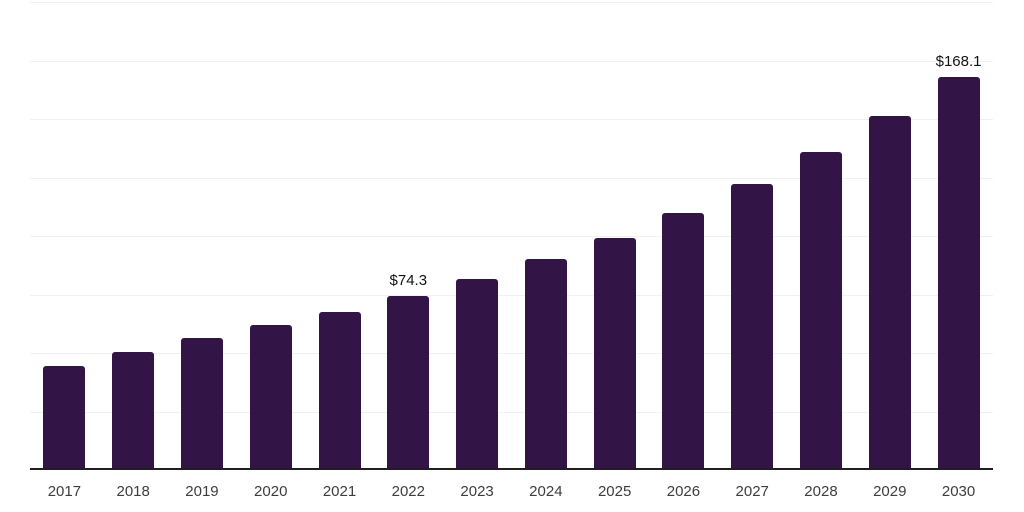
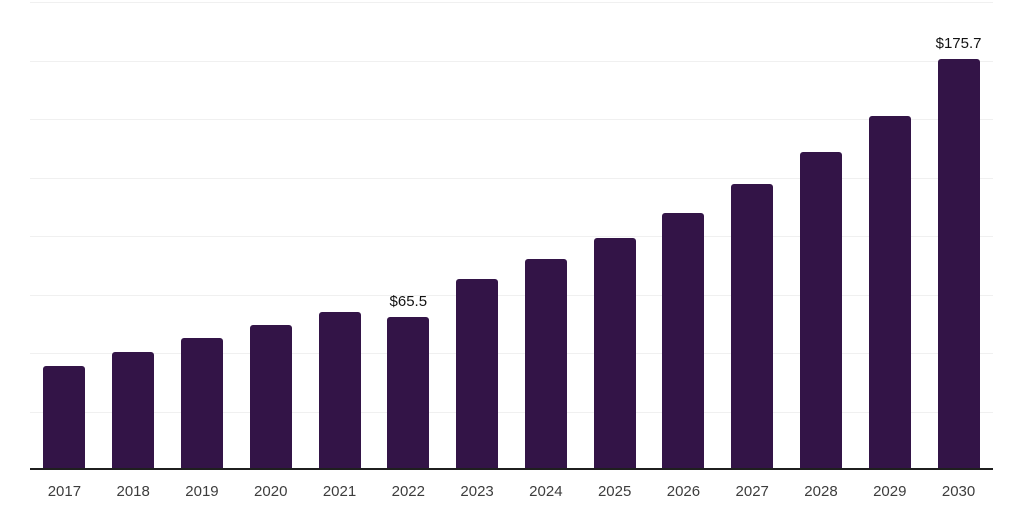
2022: $74.3 -> $65.5
2030: $168.1 -> $175.7
